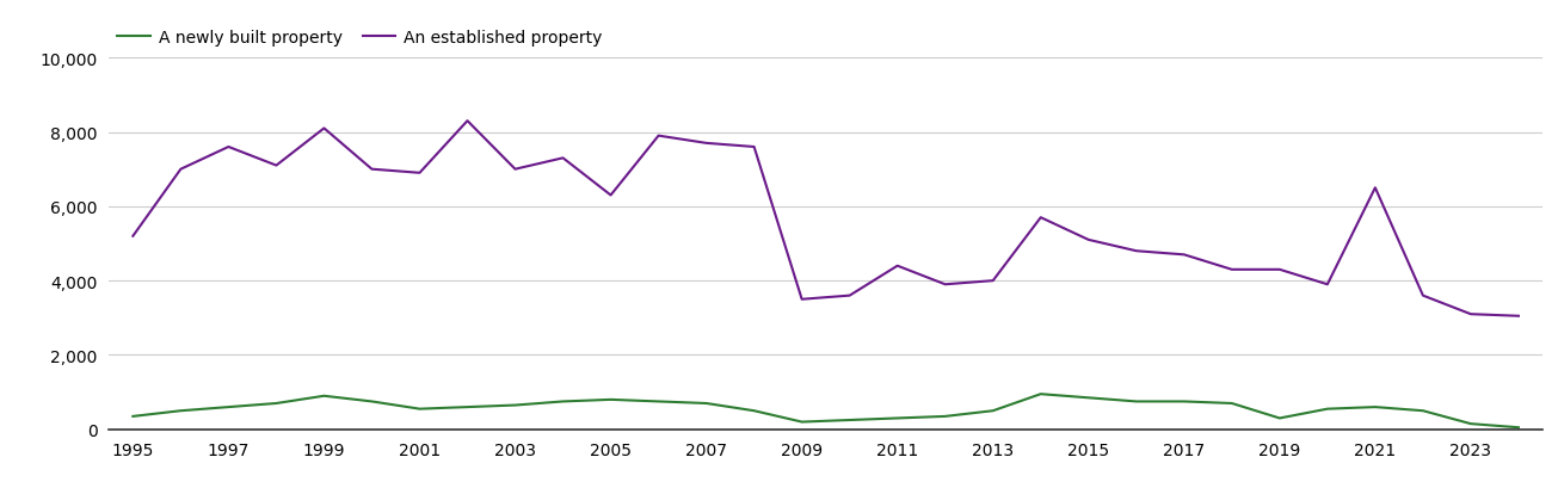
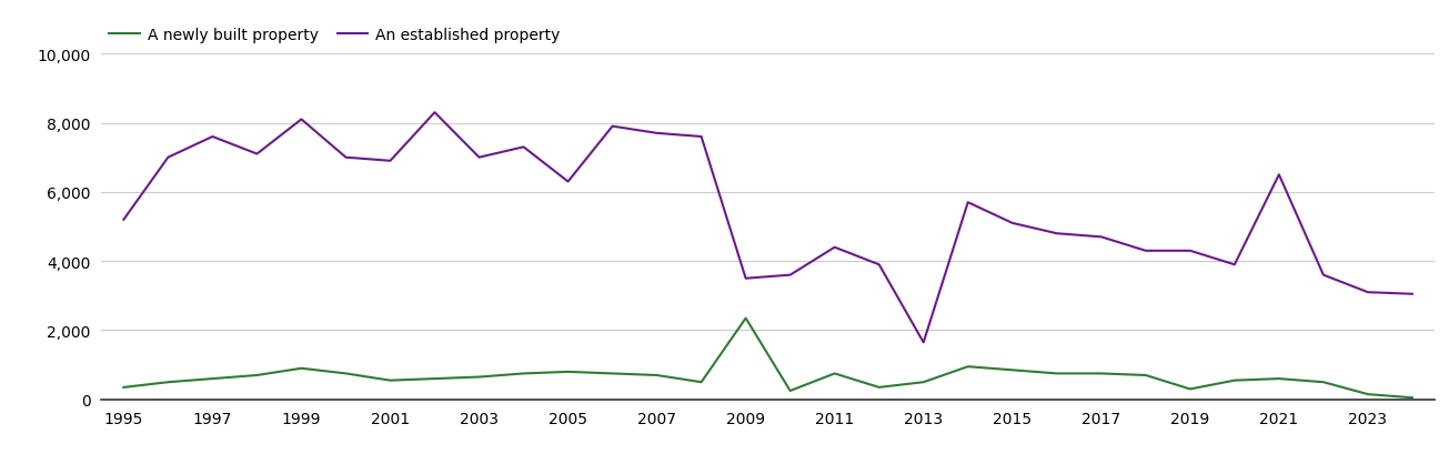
A newly built property/2009: 200 -> 2,350
A newly built property/2011: 300 -> 750
An established property/2013: 4,000 -> 1,650
